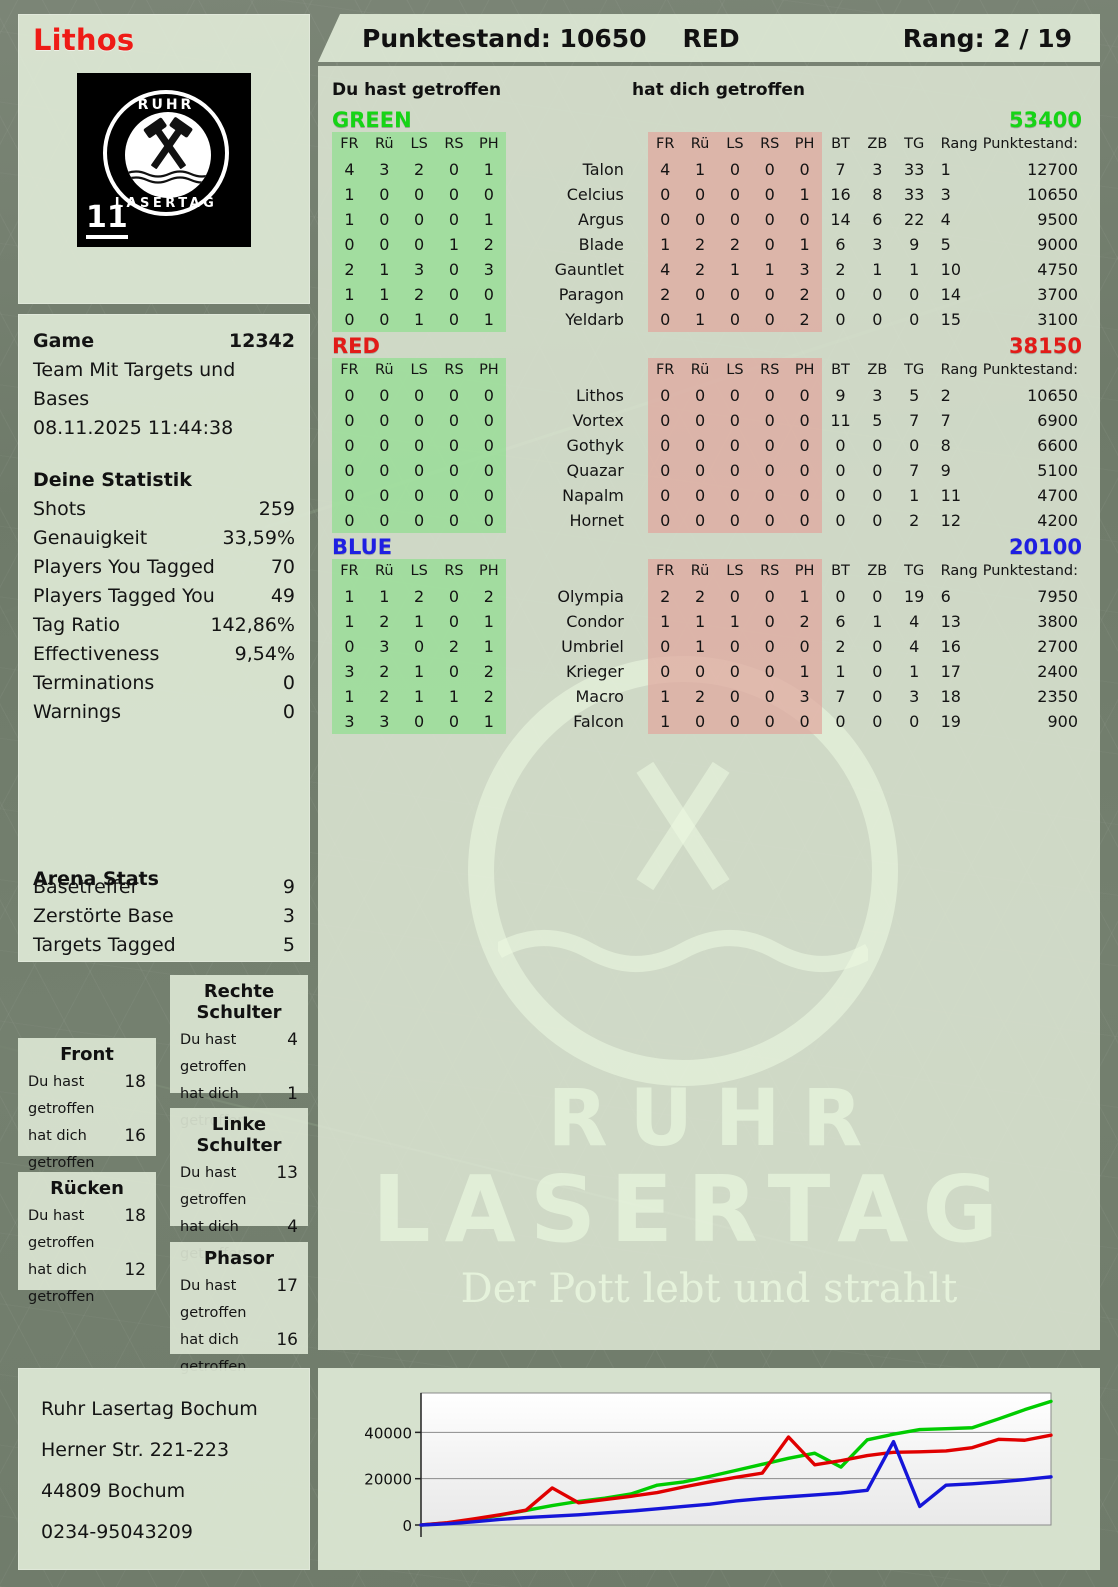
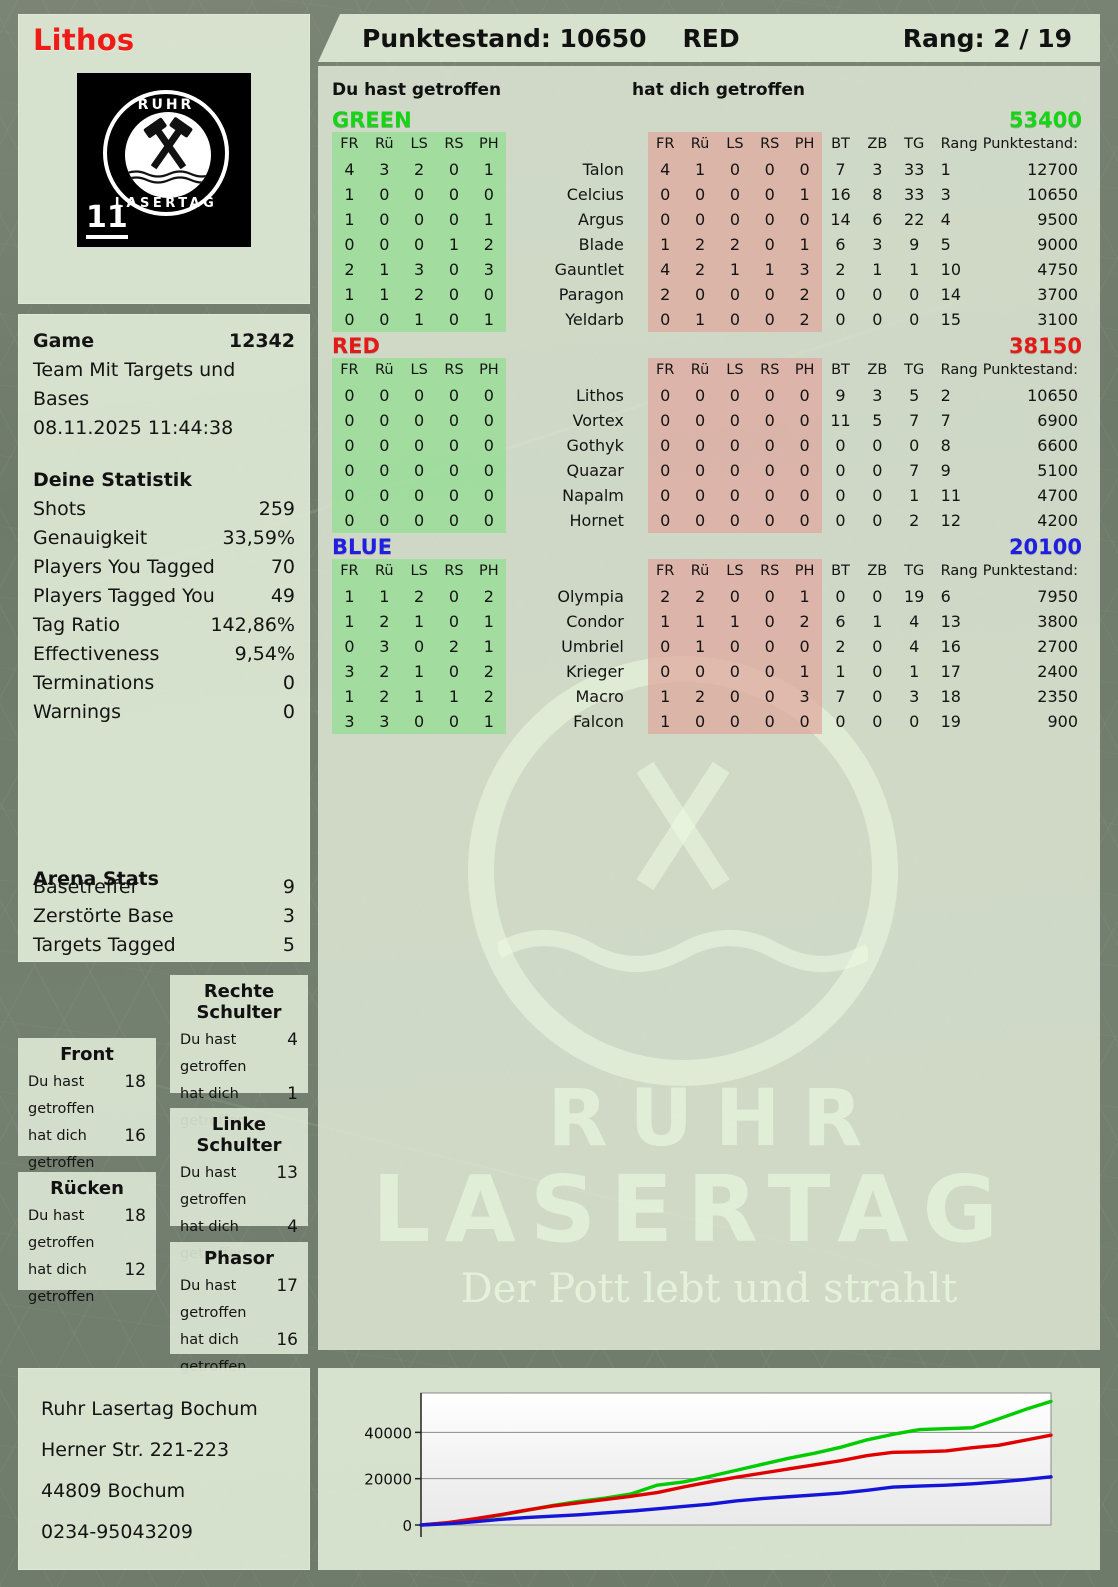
RED/5: 16000 -> 8000
RED/14: 38000 -> 24000
GREEN/16: 25000 -> 34000
BLUE/18: 36000 -> 16000
BLUE/19: 8000 -> 17000
RED/22: 37000 -> 34000
